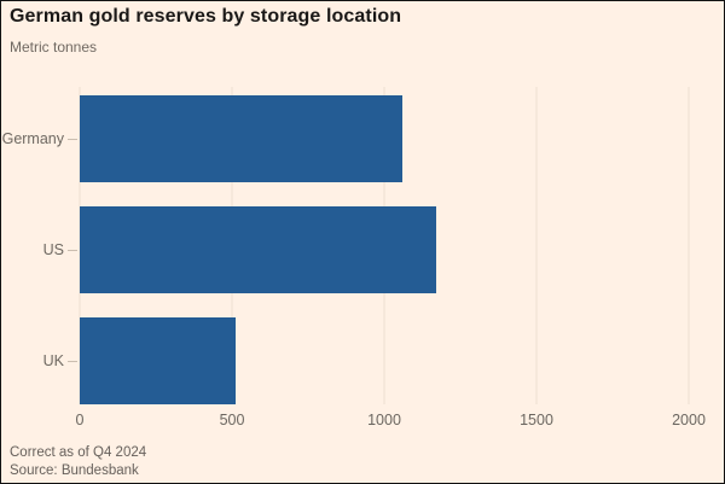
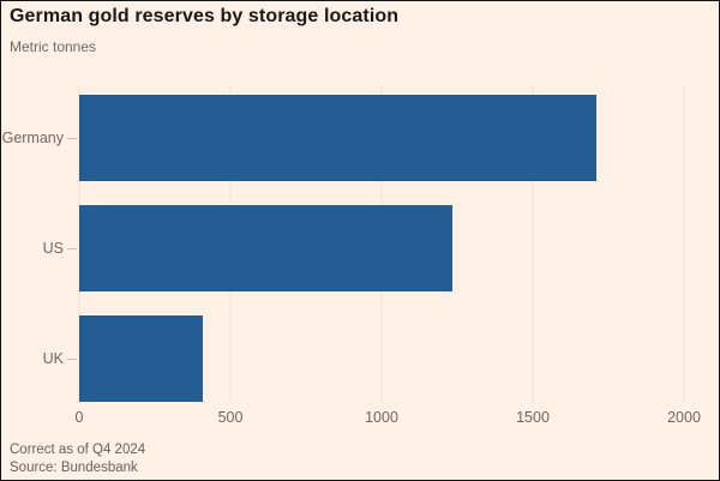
Germany: 1060 -> 1710
US: 1170 -> 1240
UK: 510 -> 410
